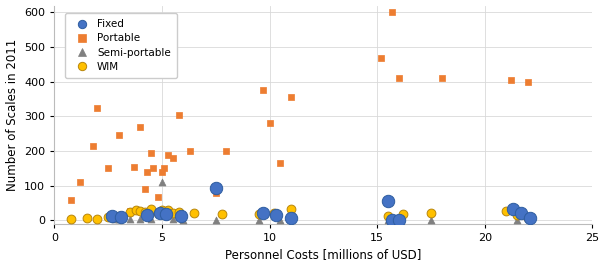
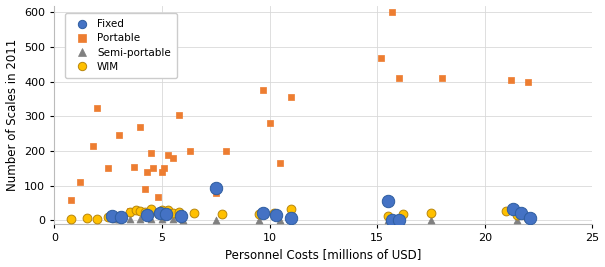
Semi-portable/5: 110 -> 3
